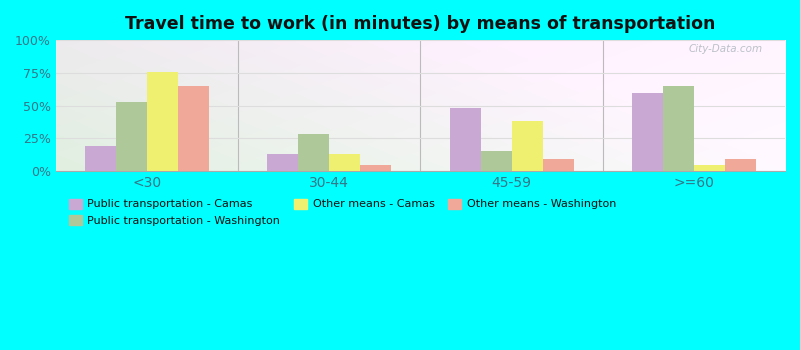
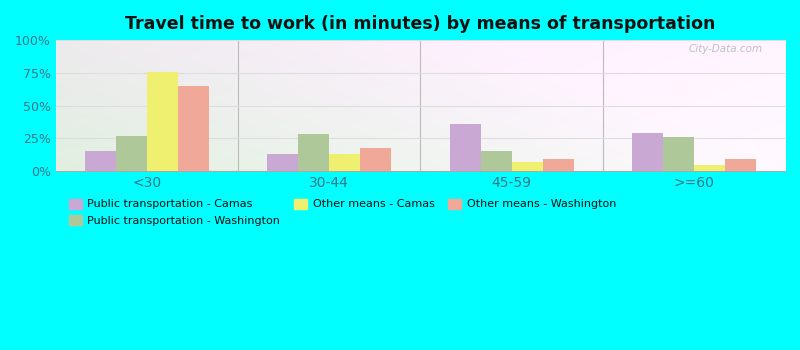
Public transportation - Camas/<30: 19% -> 15%
Public transportation - Washington/<30: 53% -> 27%
Other means - Washington/30-44: 5% -> 18%
Public transportation - Camas/45-59: 48% -> 36%
Other means - Camas/45-59: 38% -> 7%
Public transportation - Camas/>=60: 60% -> 29%
Public transportation - Washington/>=60: 65% -> 26%
